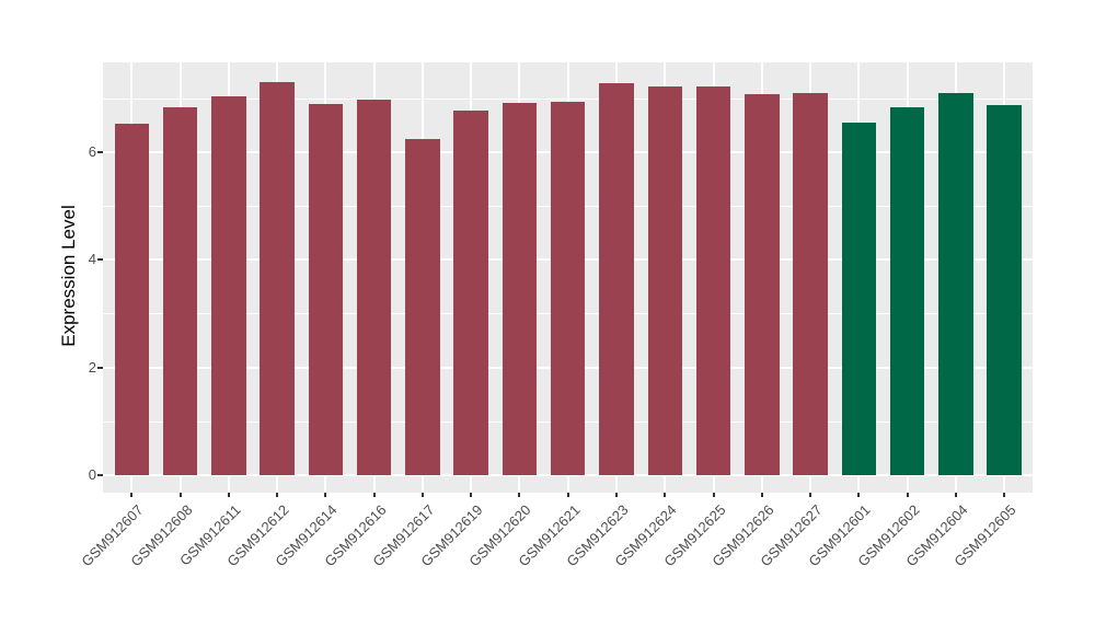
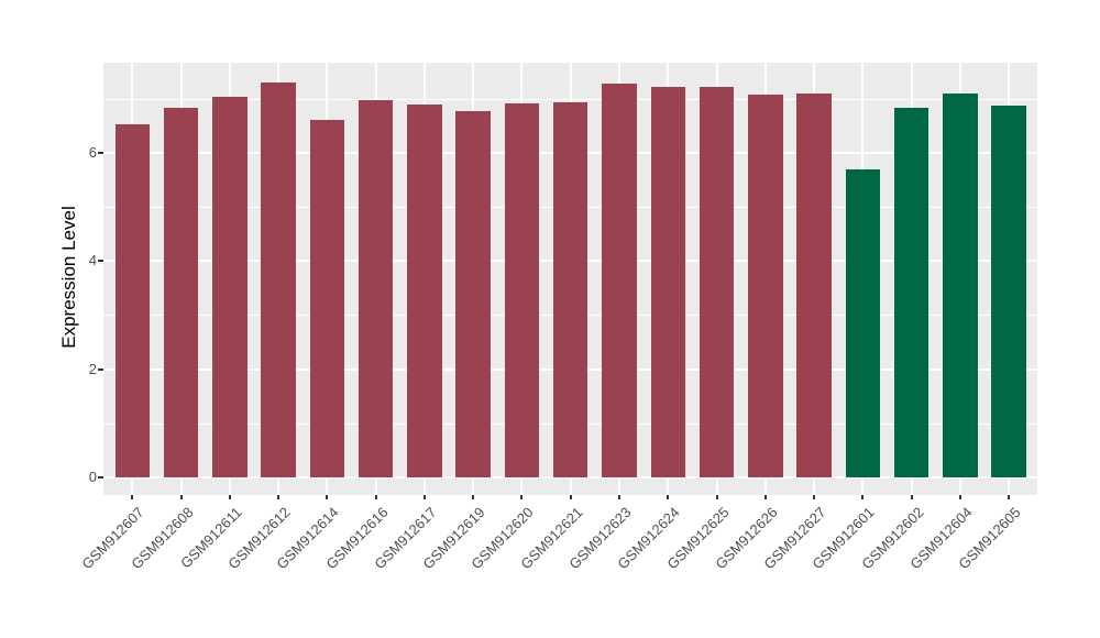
GSM912614: 6.9 -> 6.6
GSM912617: 6.2 -> 6.9
GSM912601: 6.5 -> 5.7
